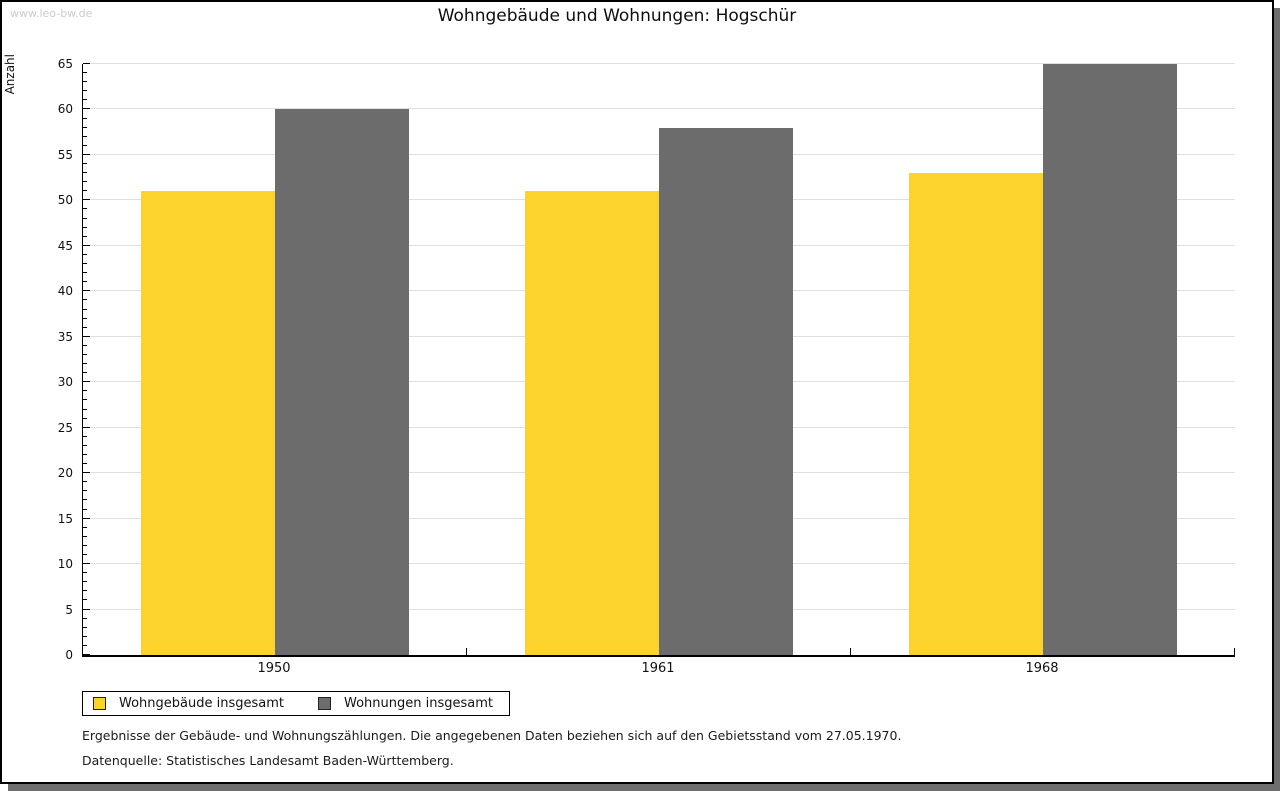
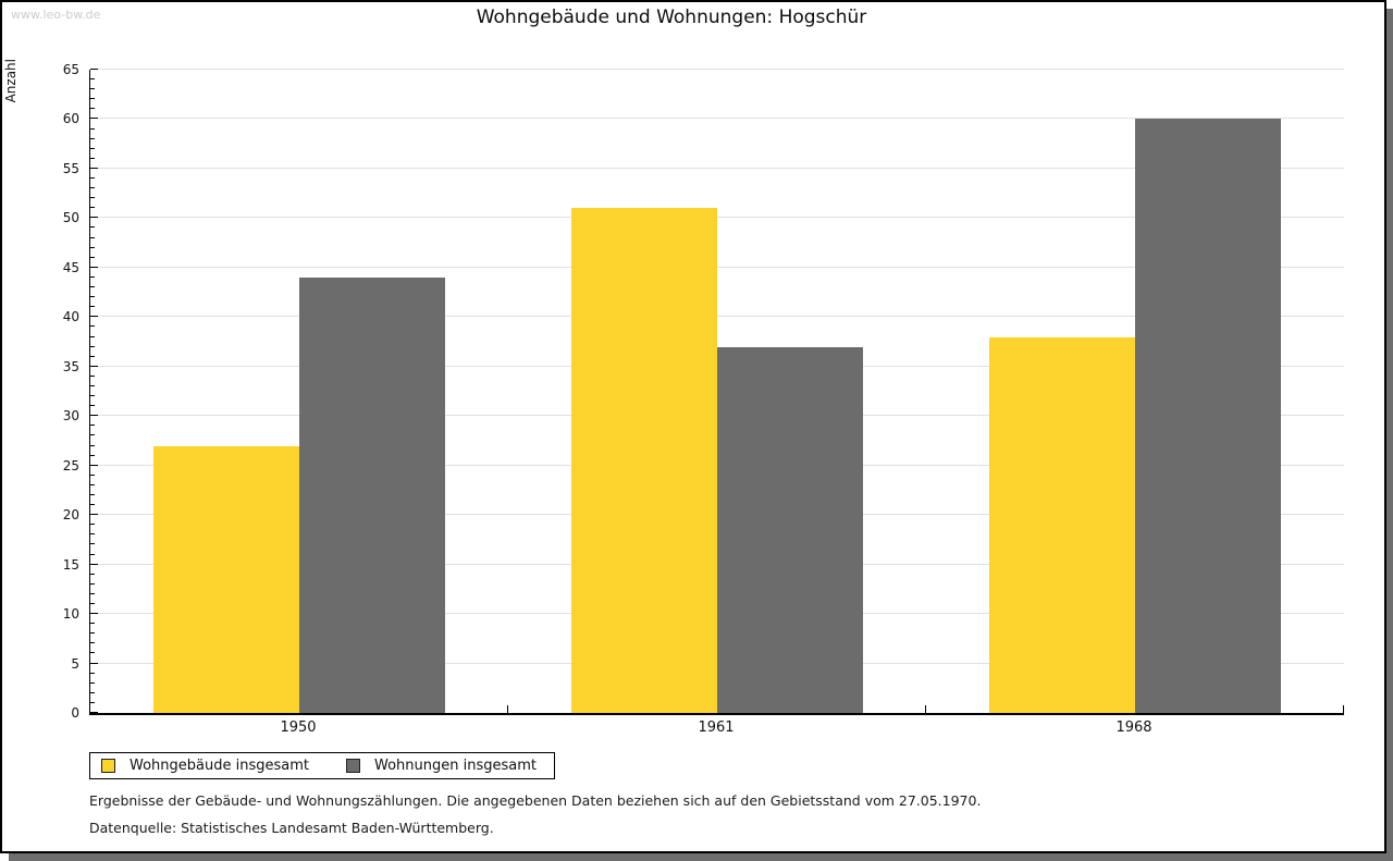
Wohngebäude insgesamt/1950: 51 -> 27
Wohnungen insgesamt/1950: 60 -> 44
Wohnungen insgesamt/1961: 58 -> 37
Wohngebäude insgesamt/1968: 53 -> 38
Wohnungen insgesamt/1968: 65 -> 60
